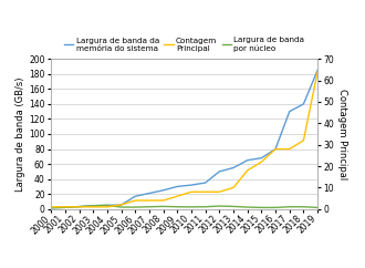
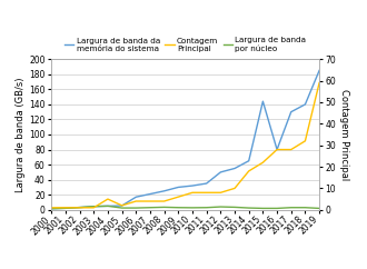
Contagem Principal/2004: 1 -> 5
Largura de banda da memória do sistema/2015: 68 -> 144
Contagem Principal/2019: 64 -> 59
